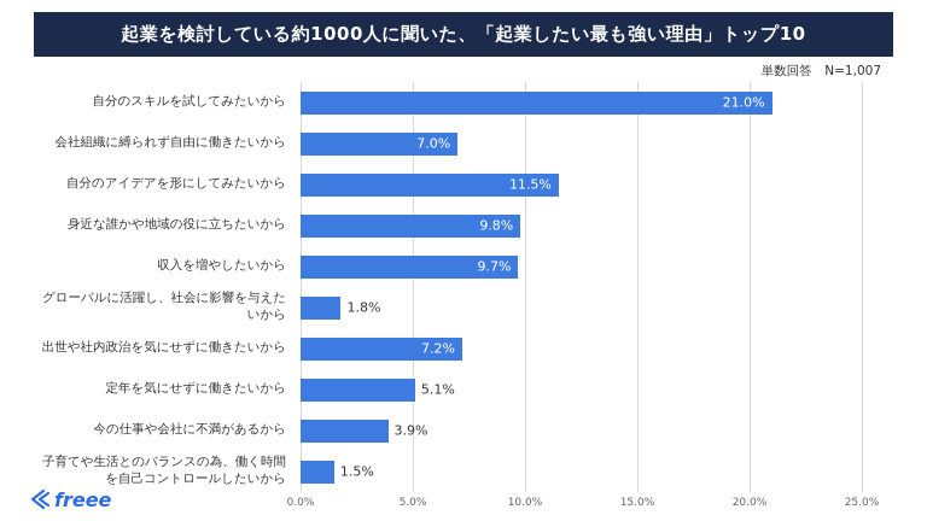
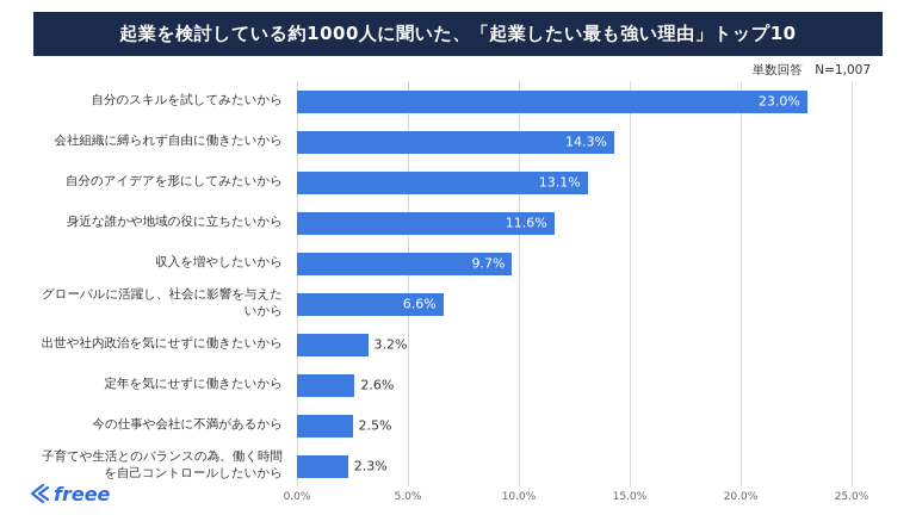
自分のスキルを試してみたいから: 21.0% -> 23.0%
会社組織に縛られず自由に働きたいから: 7.0% -> 14.3%
自分のアイデアを形にしてみたいから: 11.5% -> 13.1%
身近な誰かや地域の役に立ちたいから: 9.8% -> 11.6%
グローバルに活躍し、社会に影響を与えたいから: 1.8% -> 6.6%
出世や社内政治を気にせずに働きたいから: 7.2% -> 3.2%
定年を気にせずに働きたいから: 5.1% -> 2.6%
今の仕事や会社に不満があるから: 3.9% -> 2.5%
子育てや生活とのバランスの為、働く時間を自己コントロールしたいから: 1.5% -> 2.3%
